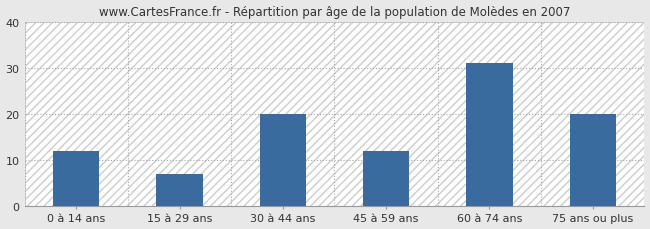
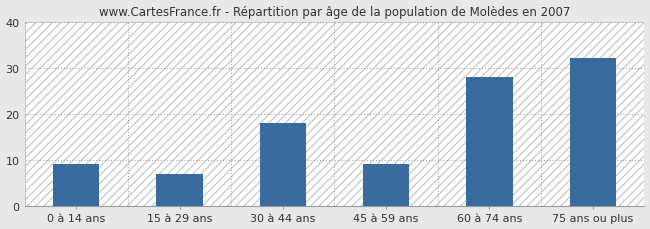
0 à 14 ans: 12 -> 9
30 à 44 ans: 20 -> 18
45 à 59 ans: 12 -> 9
60 à 74 ans: 31 -> 28
75 ans ou plus: 20 -> 32
